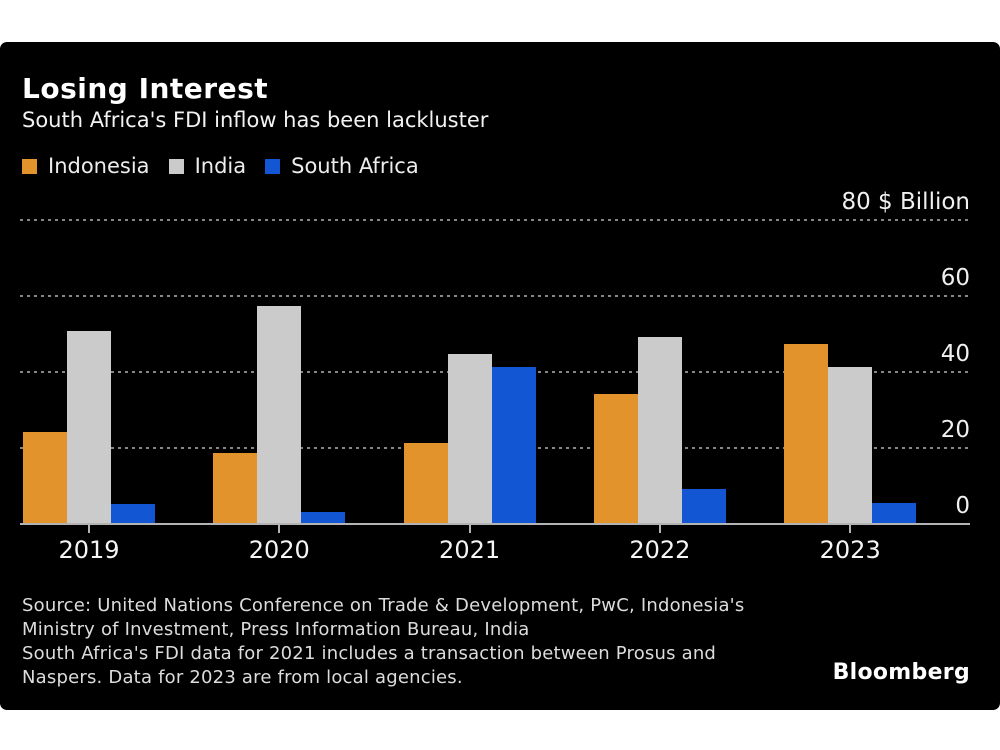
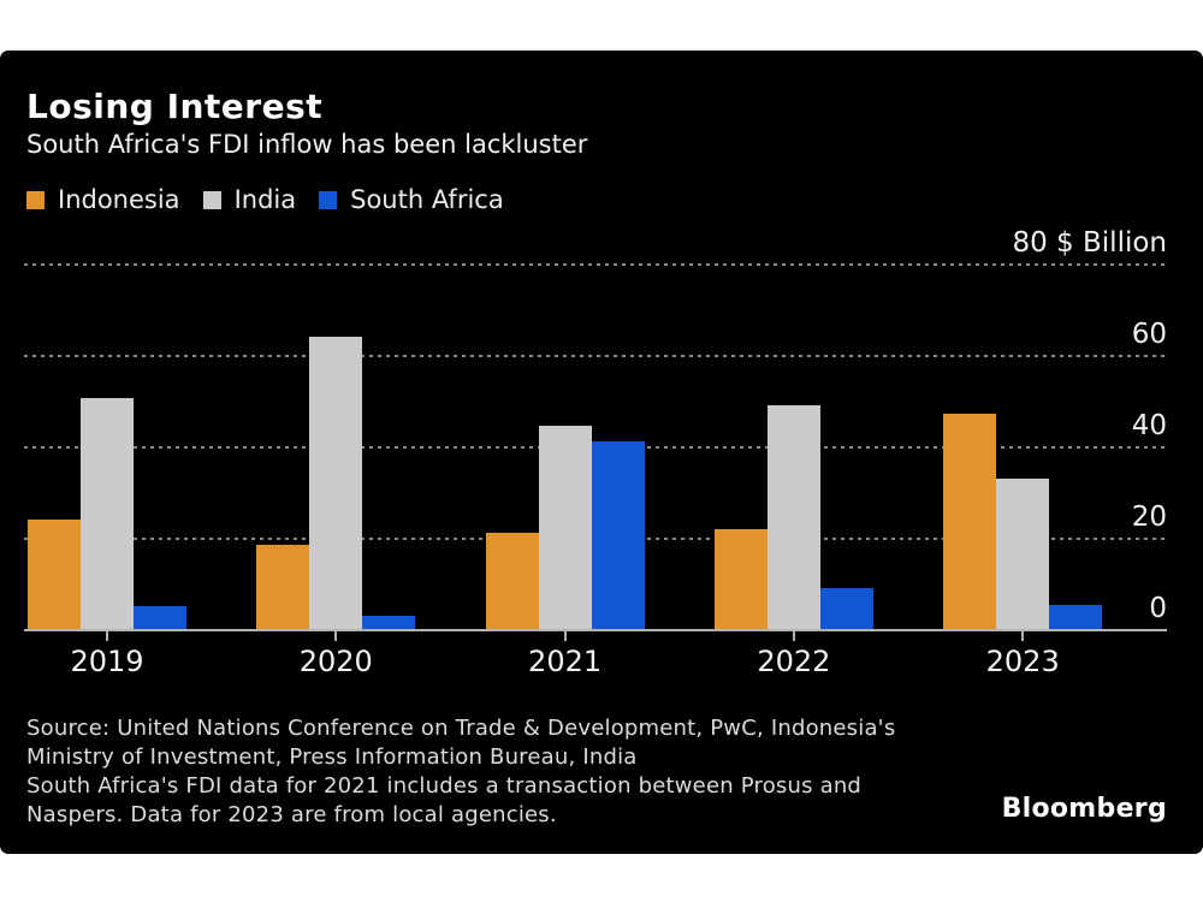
India/2020: 57 -> 64
Indonesia/2022: 34 -> 22
India/2023: 41 -> 33
